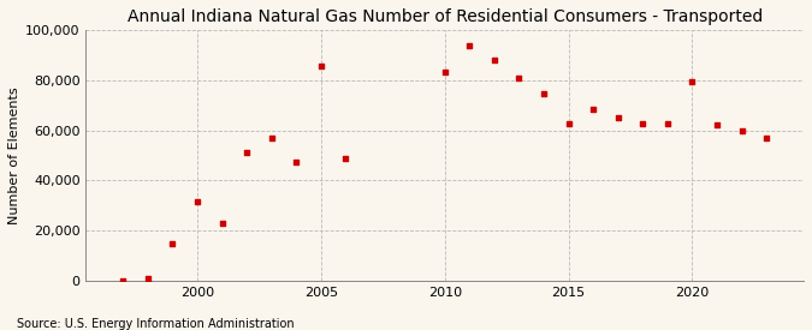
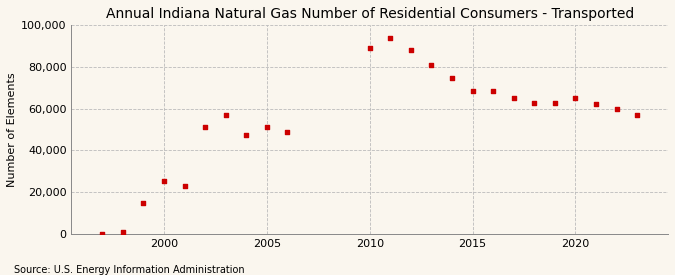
2000: 31,500 -> 25,500
2005: 85,500 -> 51,000
2010: 83,000 -> 89,000
2015: 62,500 -> 68,500
2020: 79,500 -> 65,000
